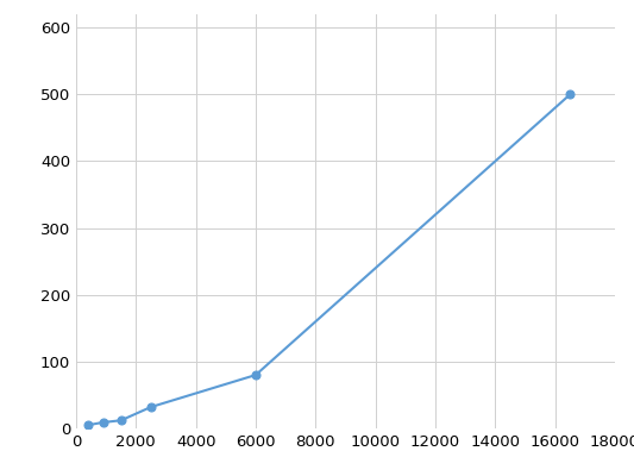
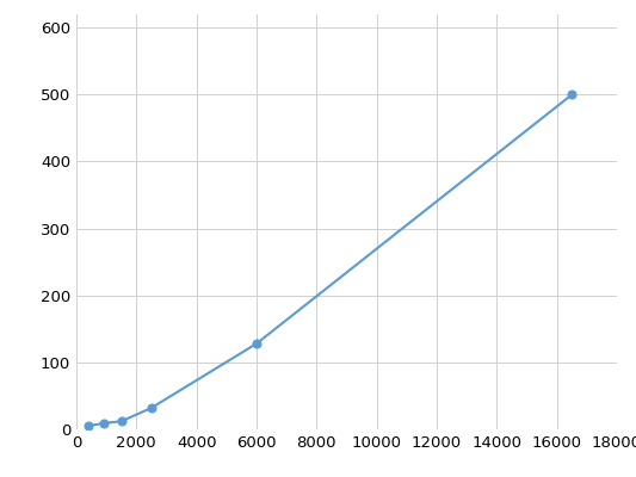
6000: 80 -> 128
